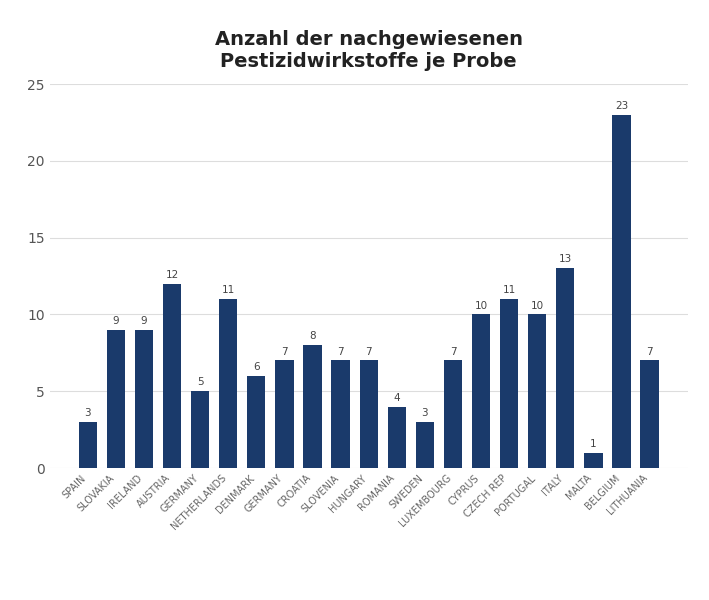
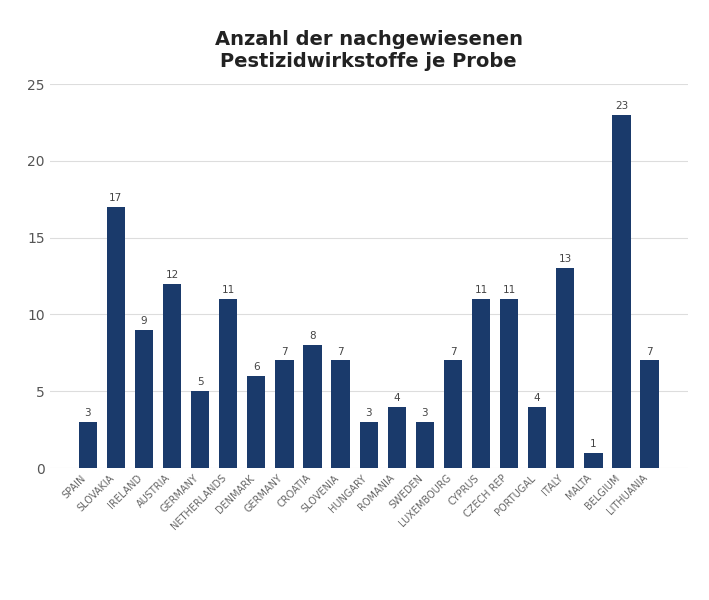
SLOVAKIA: 9 -> 17
HUNGARY: 7 -> 3
CYPRUS: 10 -> 11
PORTUGAL: 10 -> 4
